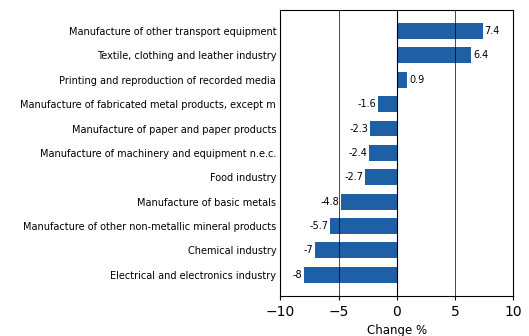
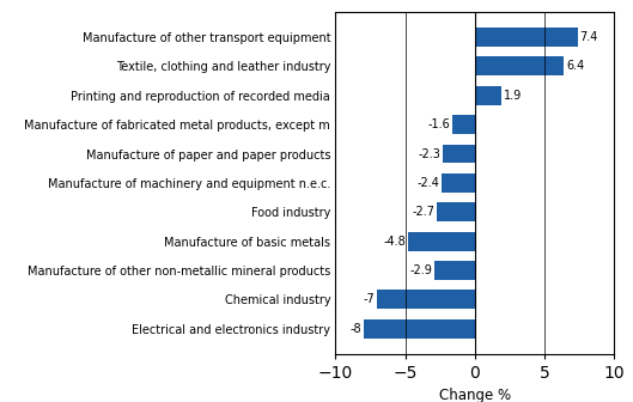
Printing and reproduction of recorded media: 0.9 -> 1.9
Manufacture of other non-metallic mineral products: -5.7 -> -2.9
